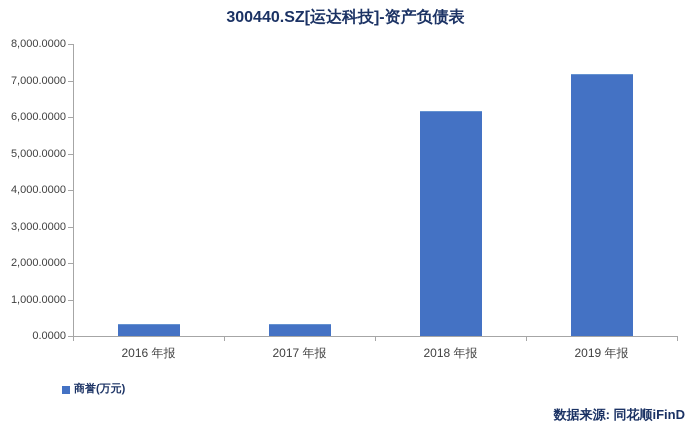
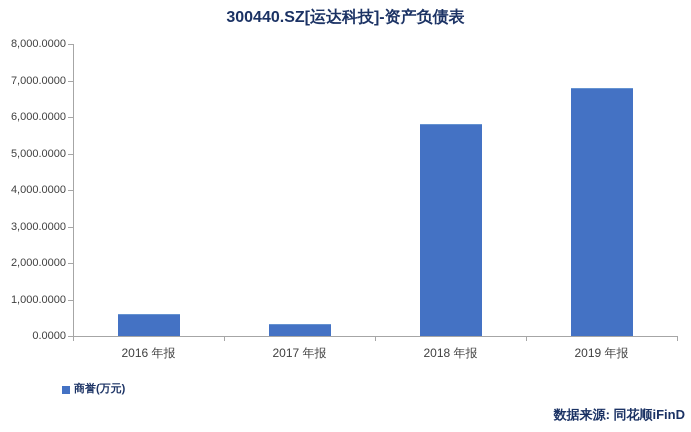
2016 年报: 300 -> 600
2018 年报: 6200 -> 5800
2019 年报: 7200 -> 6800
